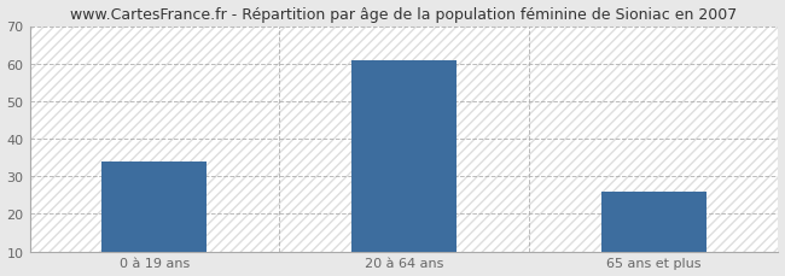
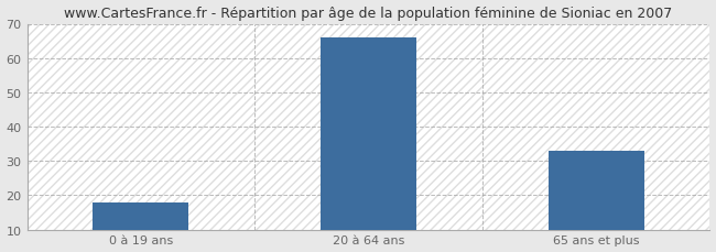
0 à 19 ans: 34 -> 18
20 à 64 ans: 61 -> 66
65 ans et plus: 26 -> 33
